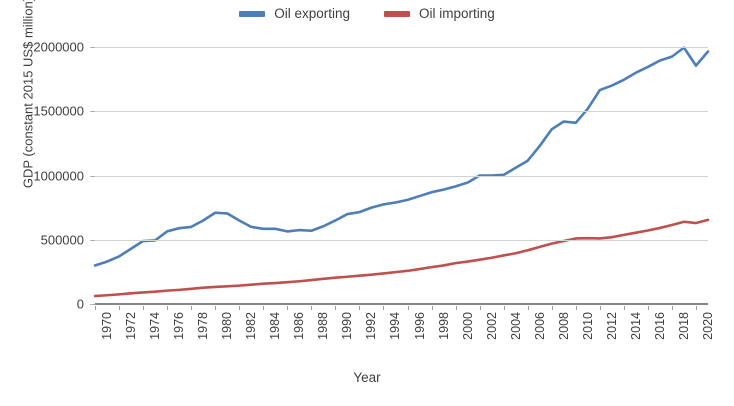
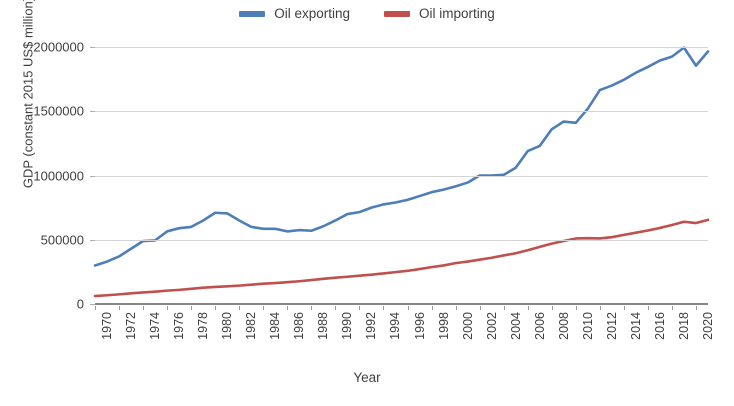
Oil exporting/2006: 1120000 -> 1190000
